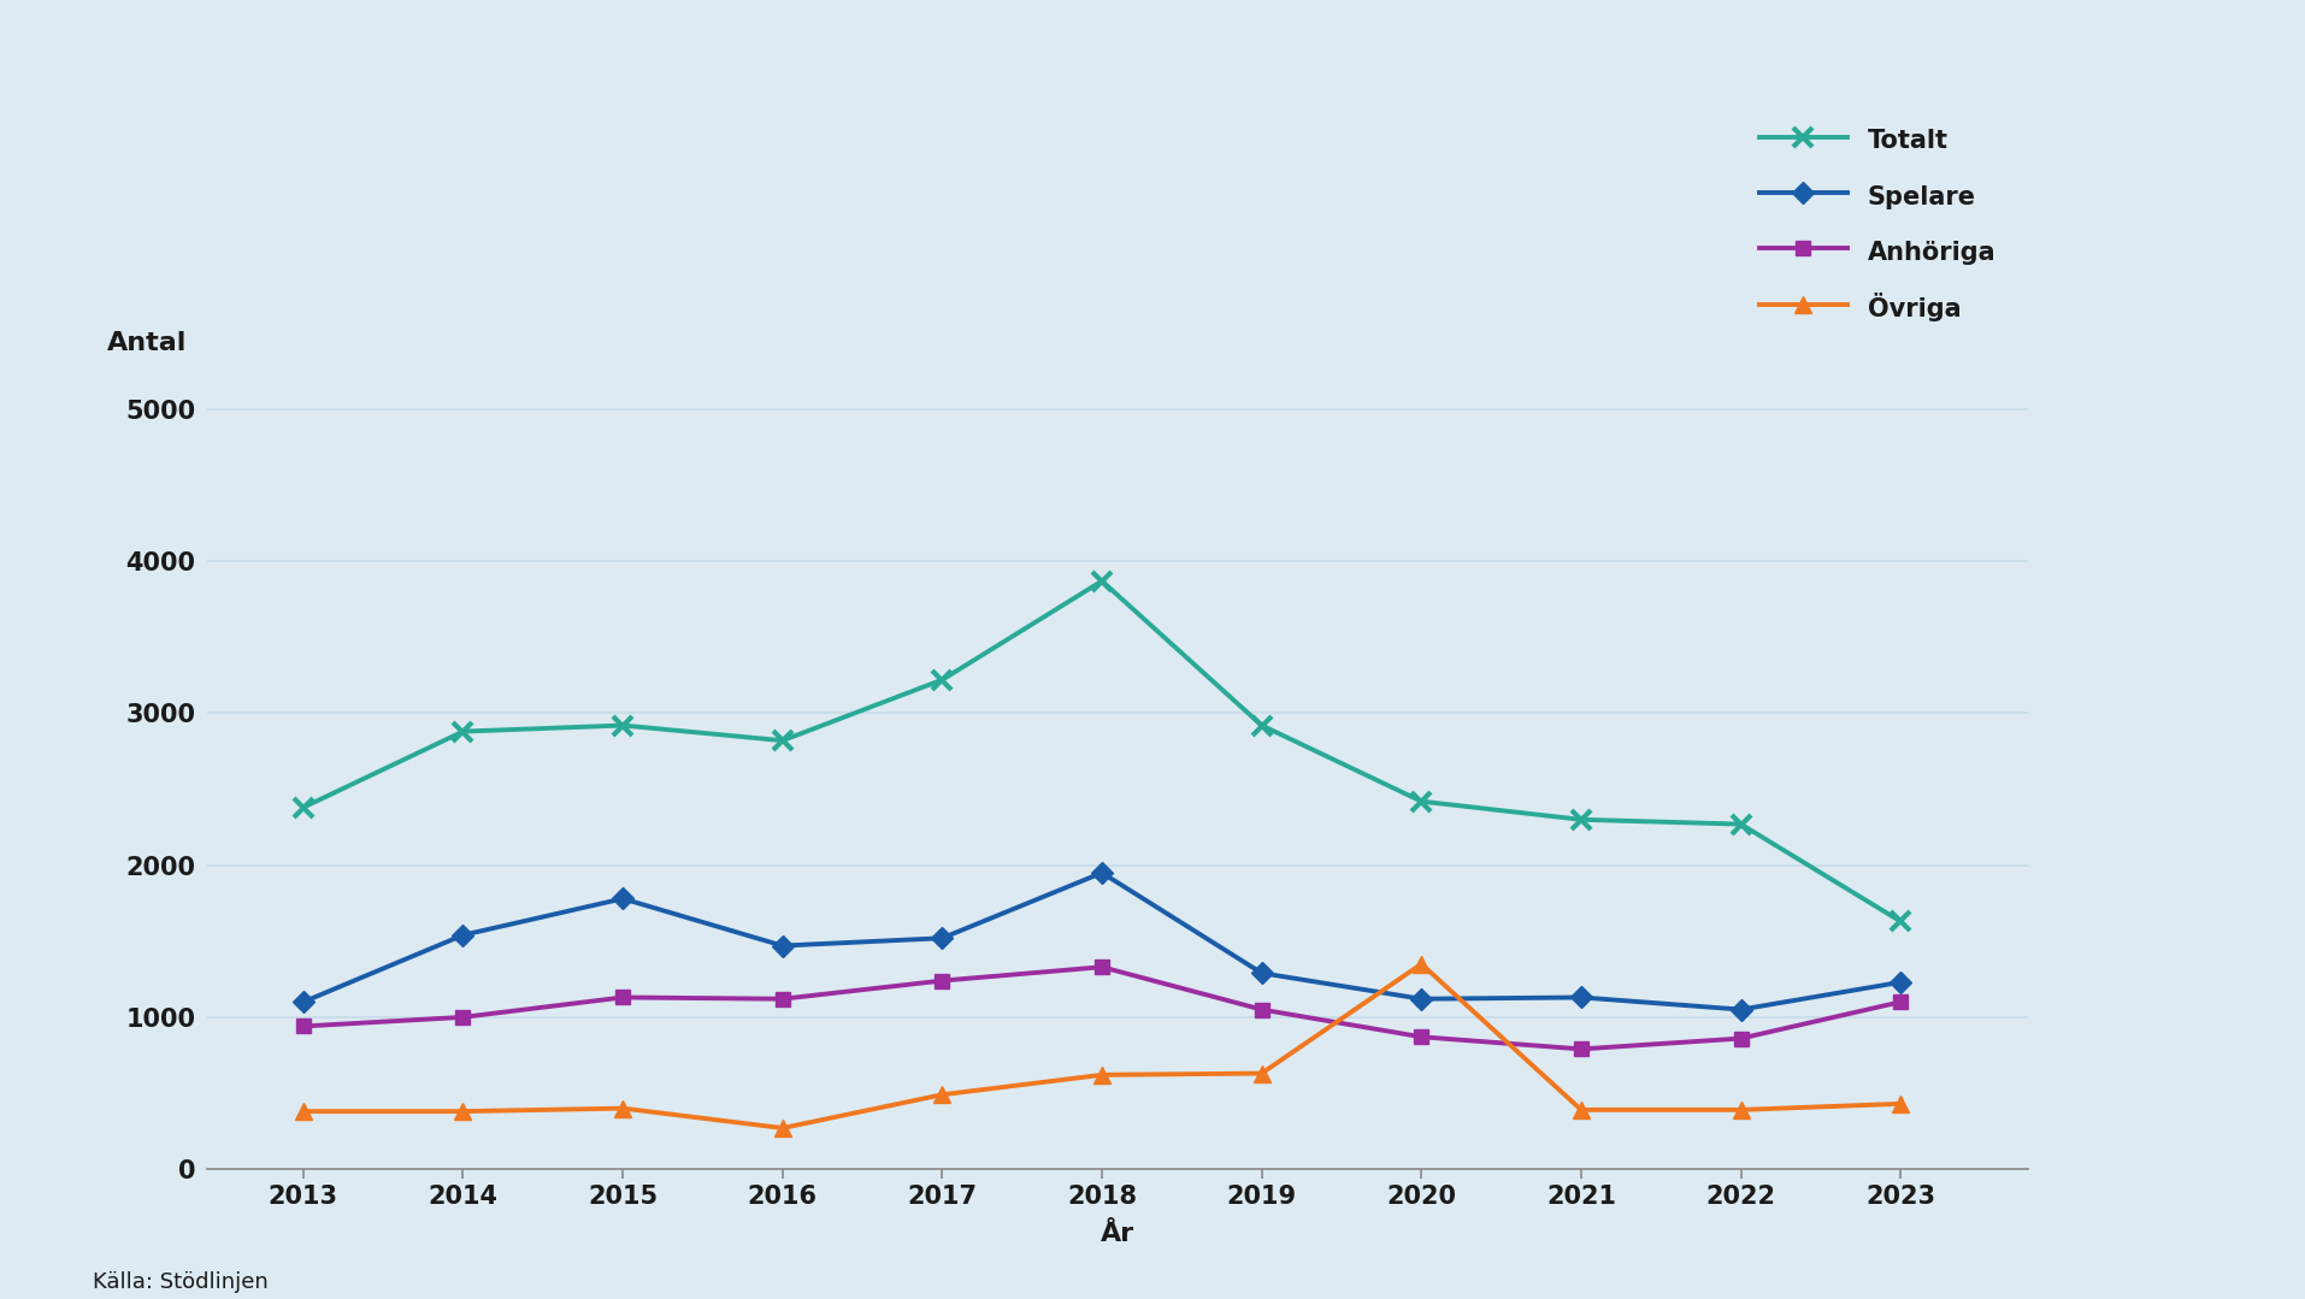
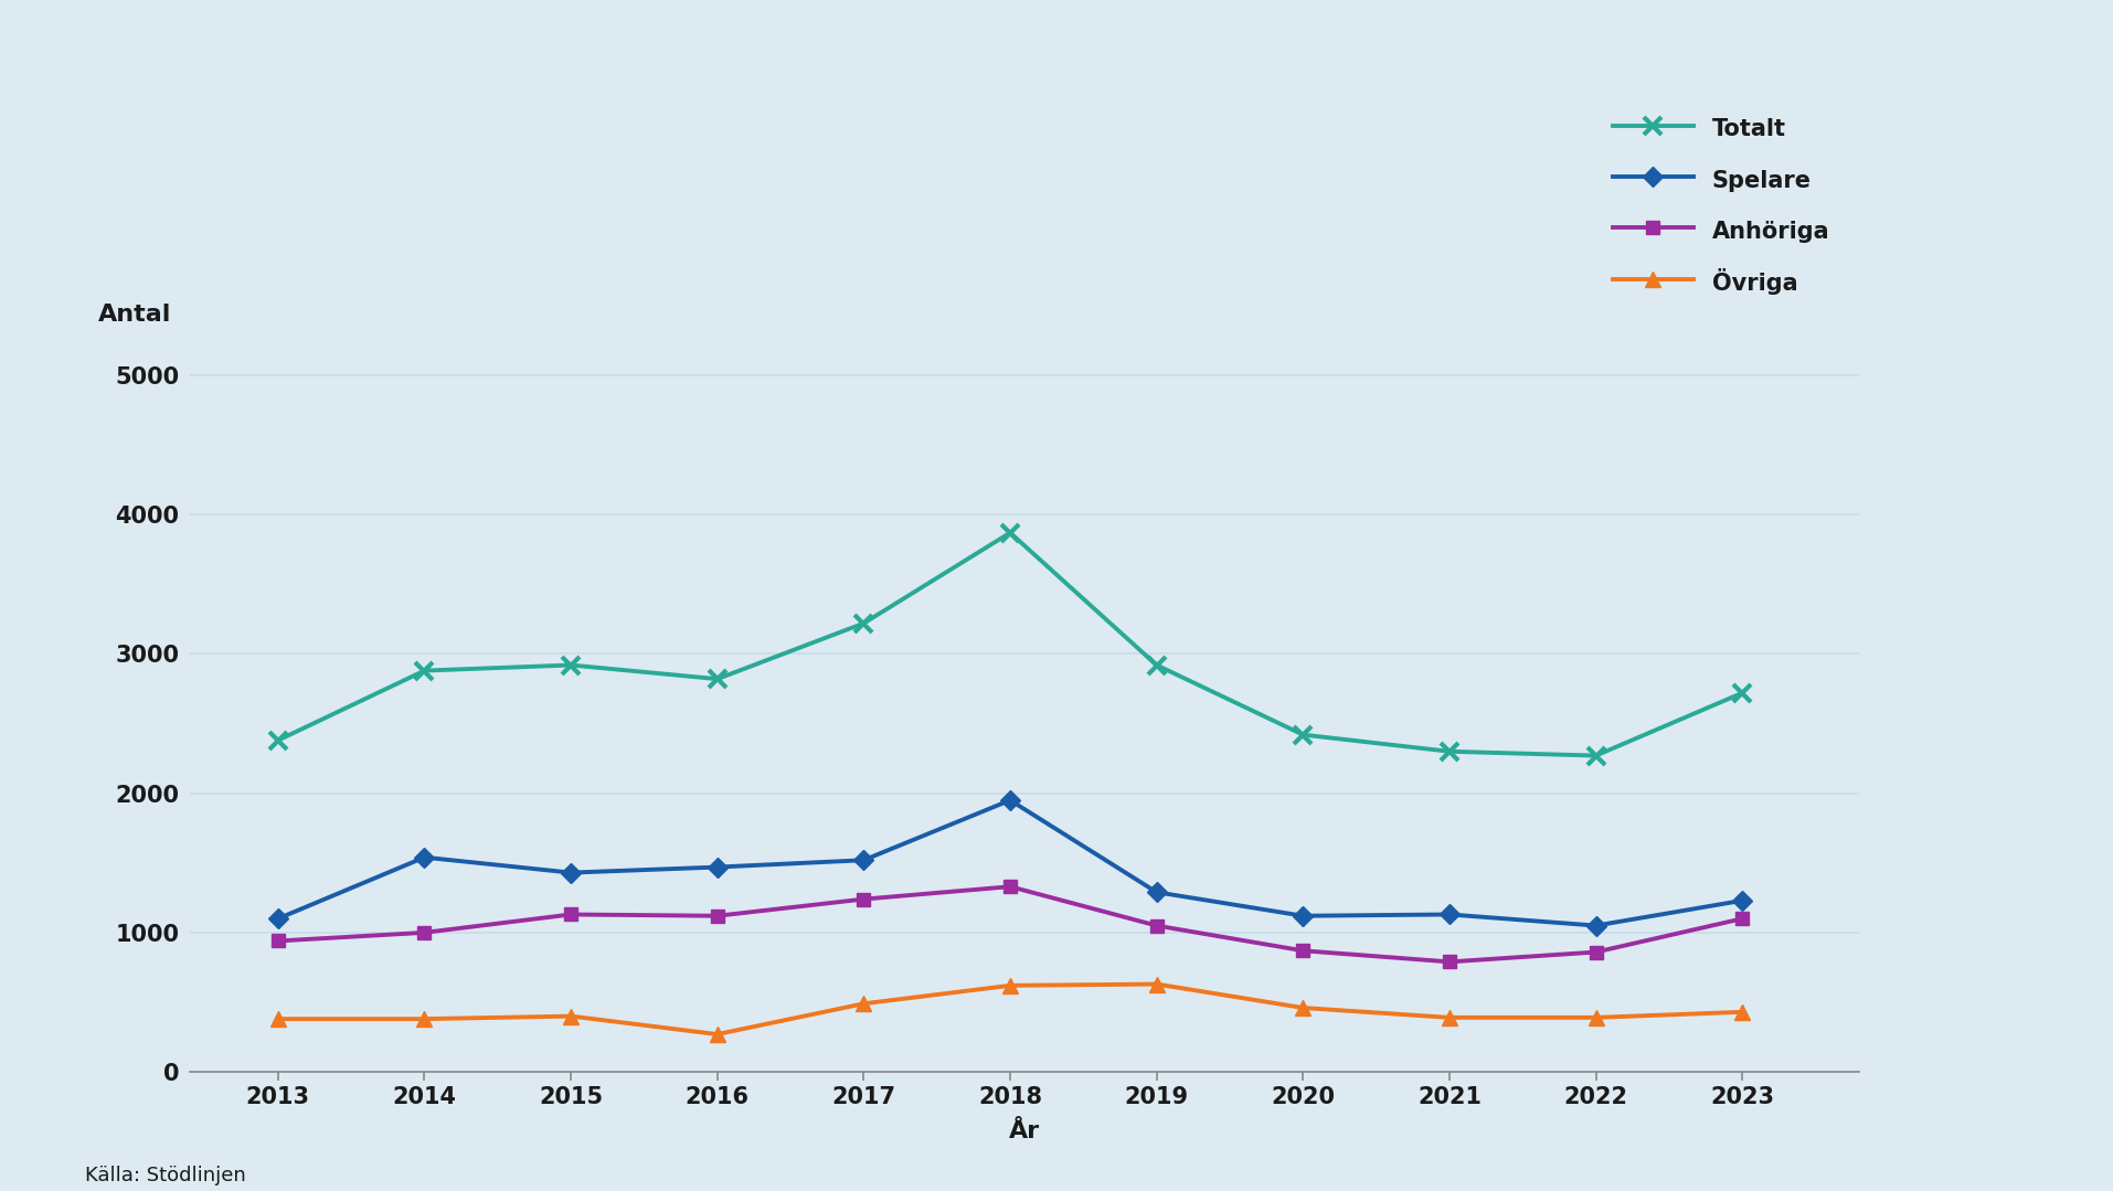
Spelare/2015: 1780 -> 1430
Övriga/2020: 1350 -> 460
Totalt/2023: 1630 -> 2720
